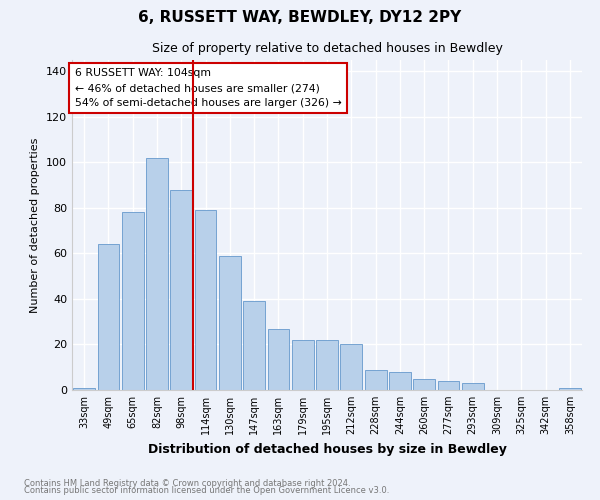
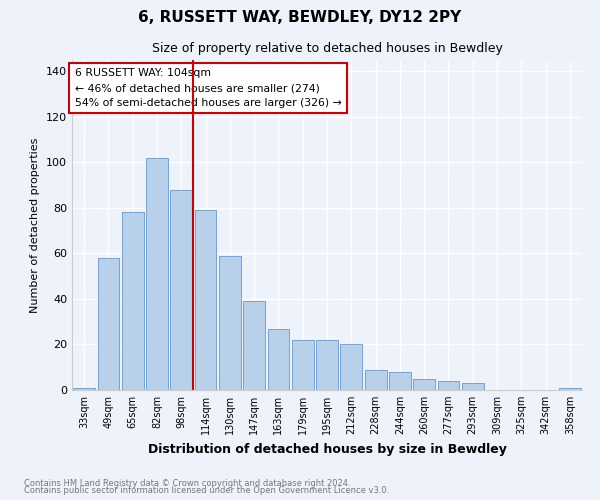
49sqm: 64 -> 58
